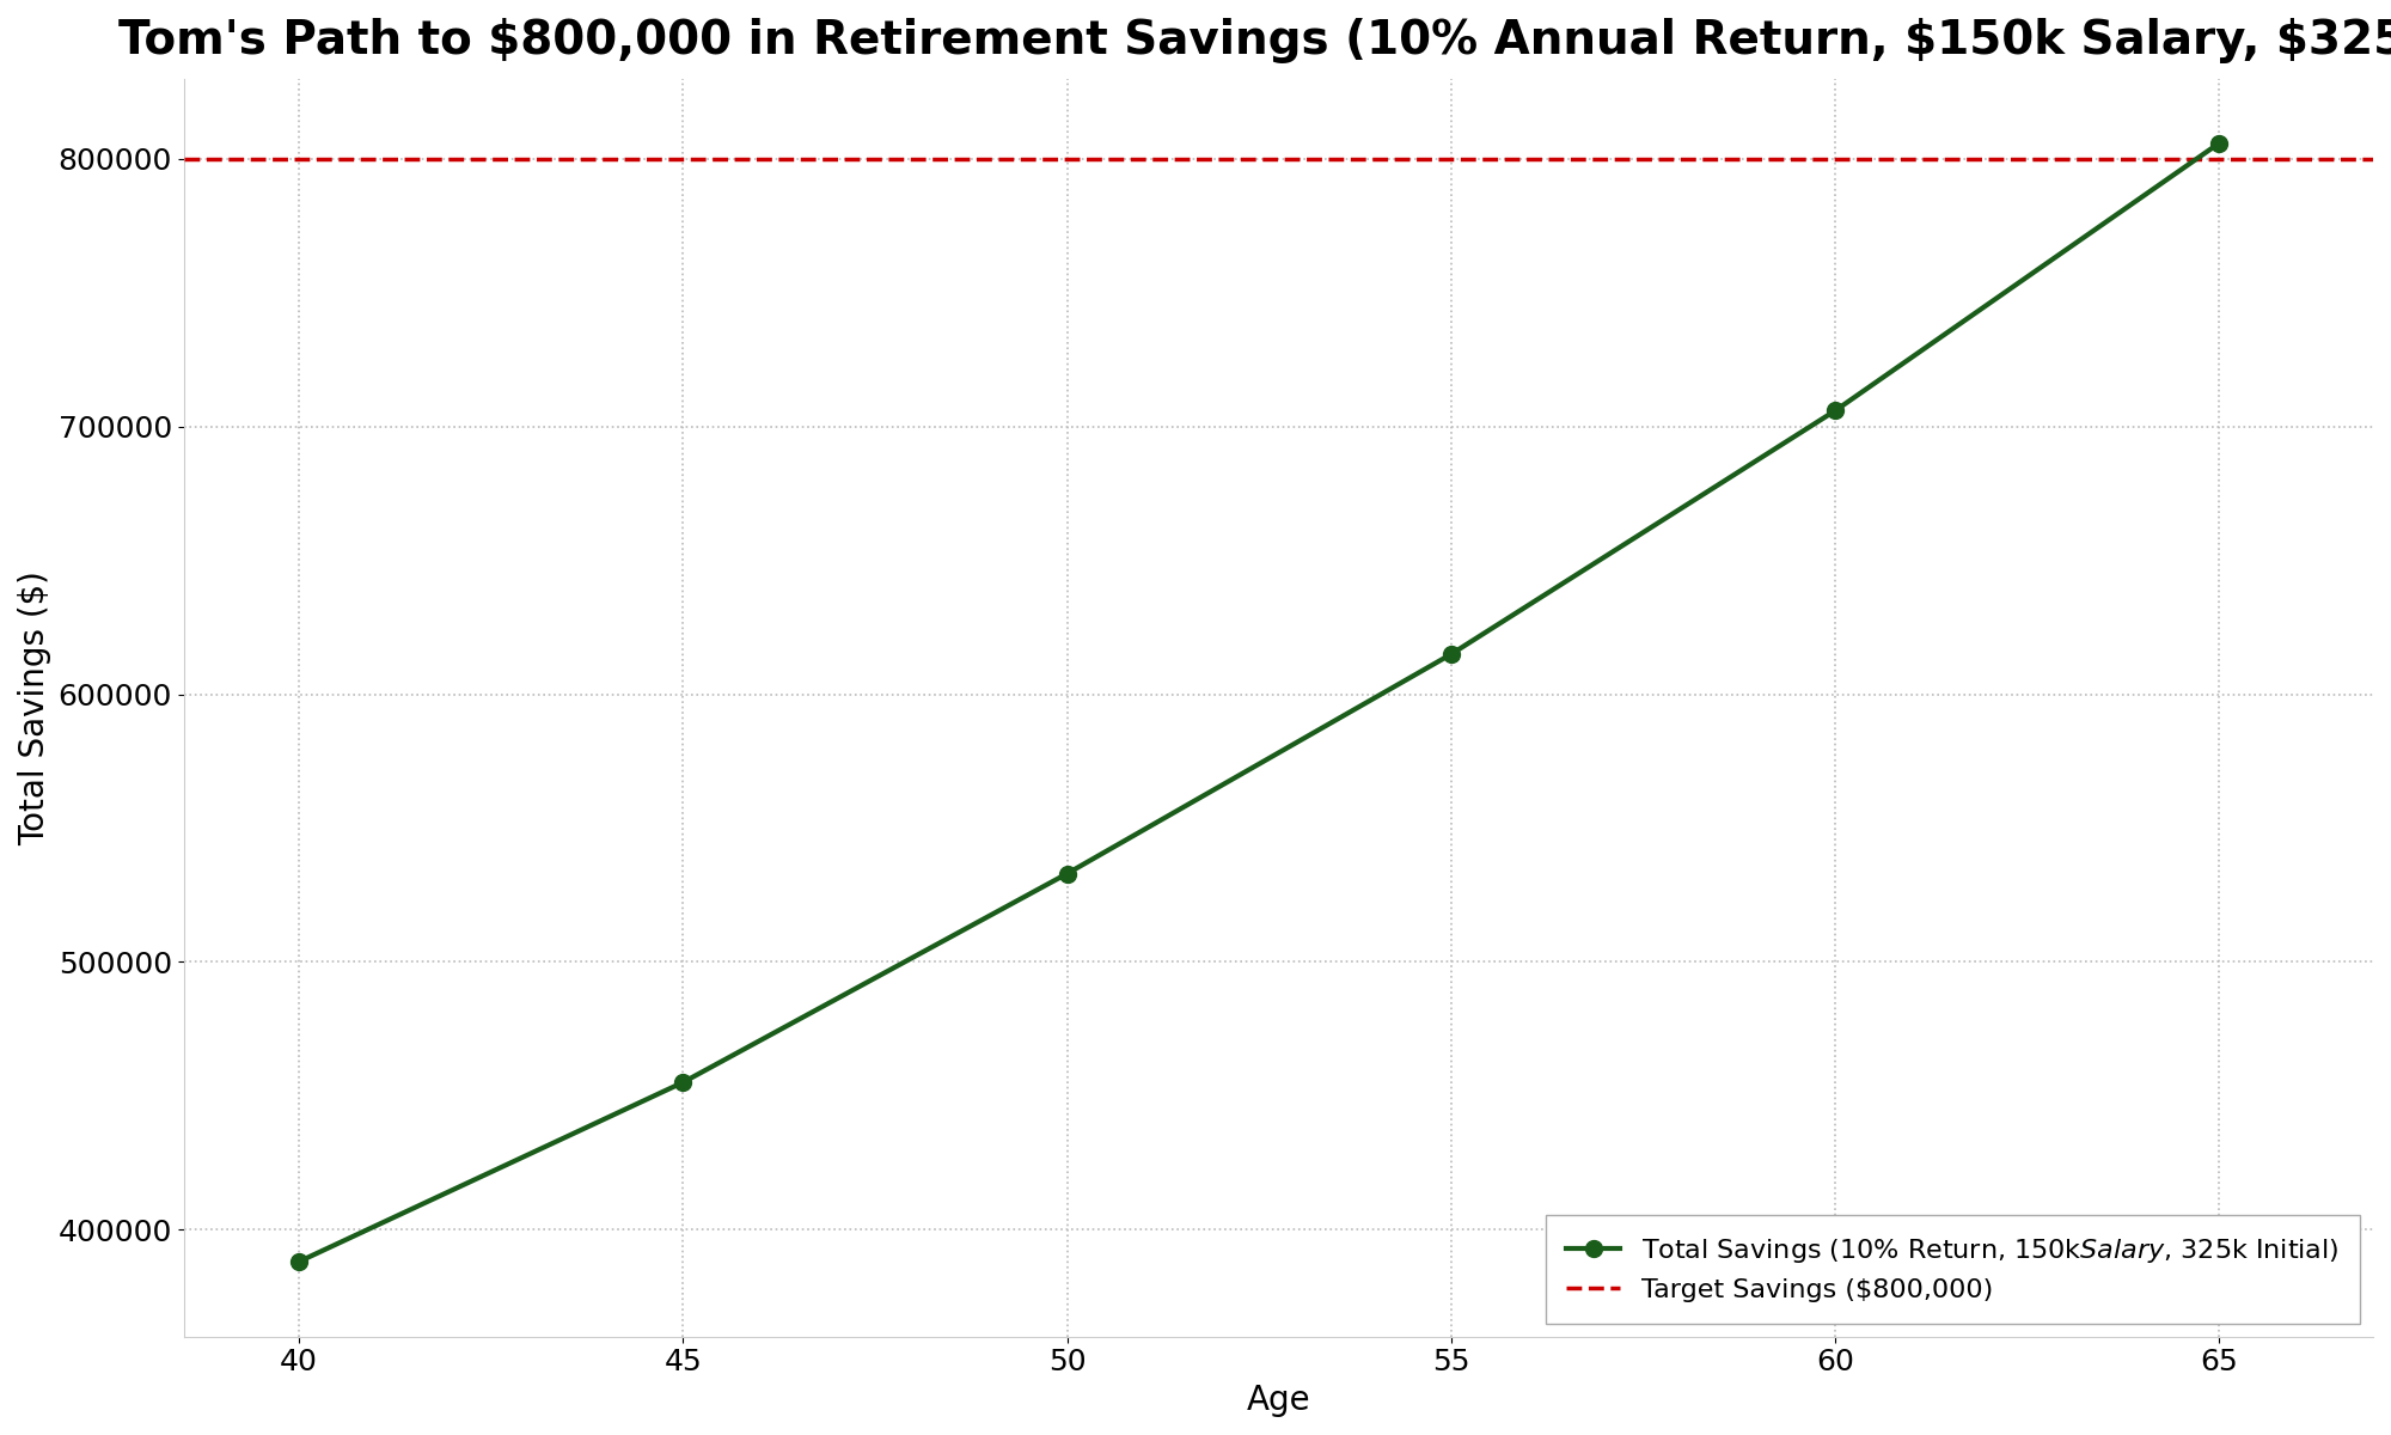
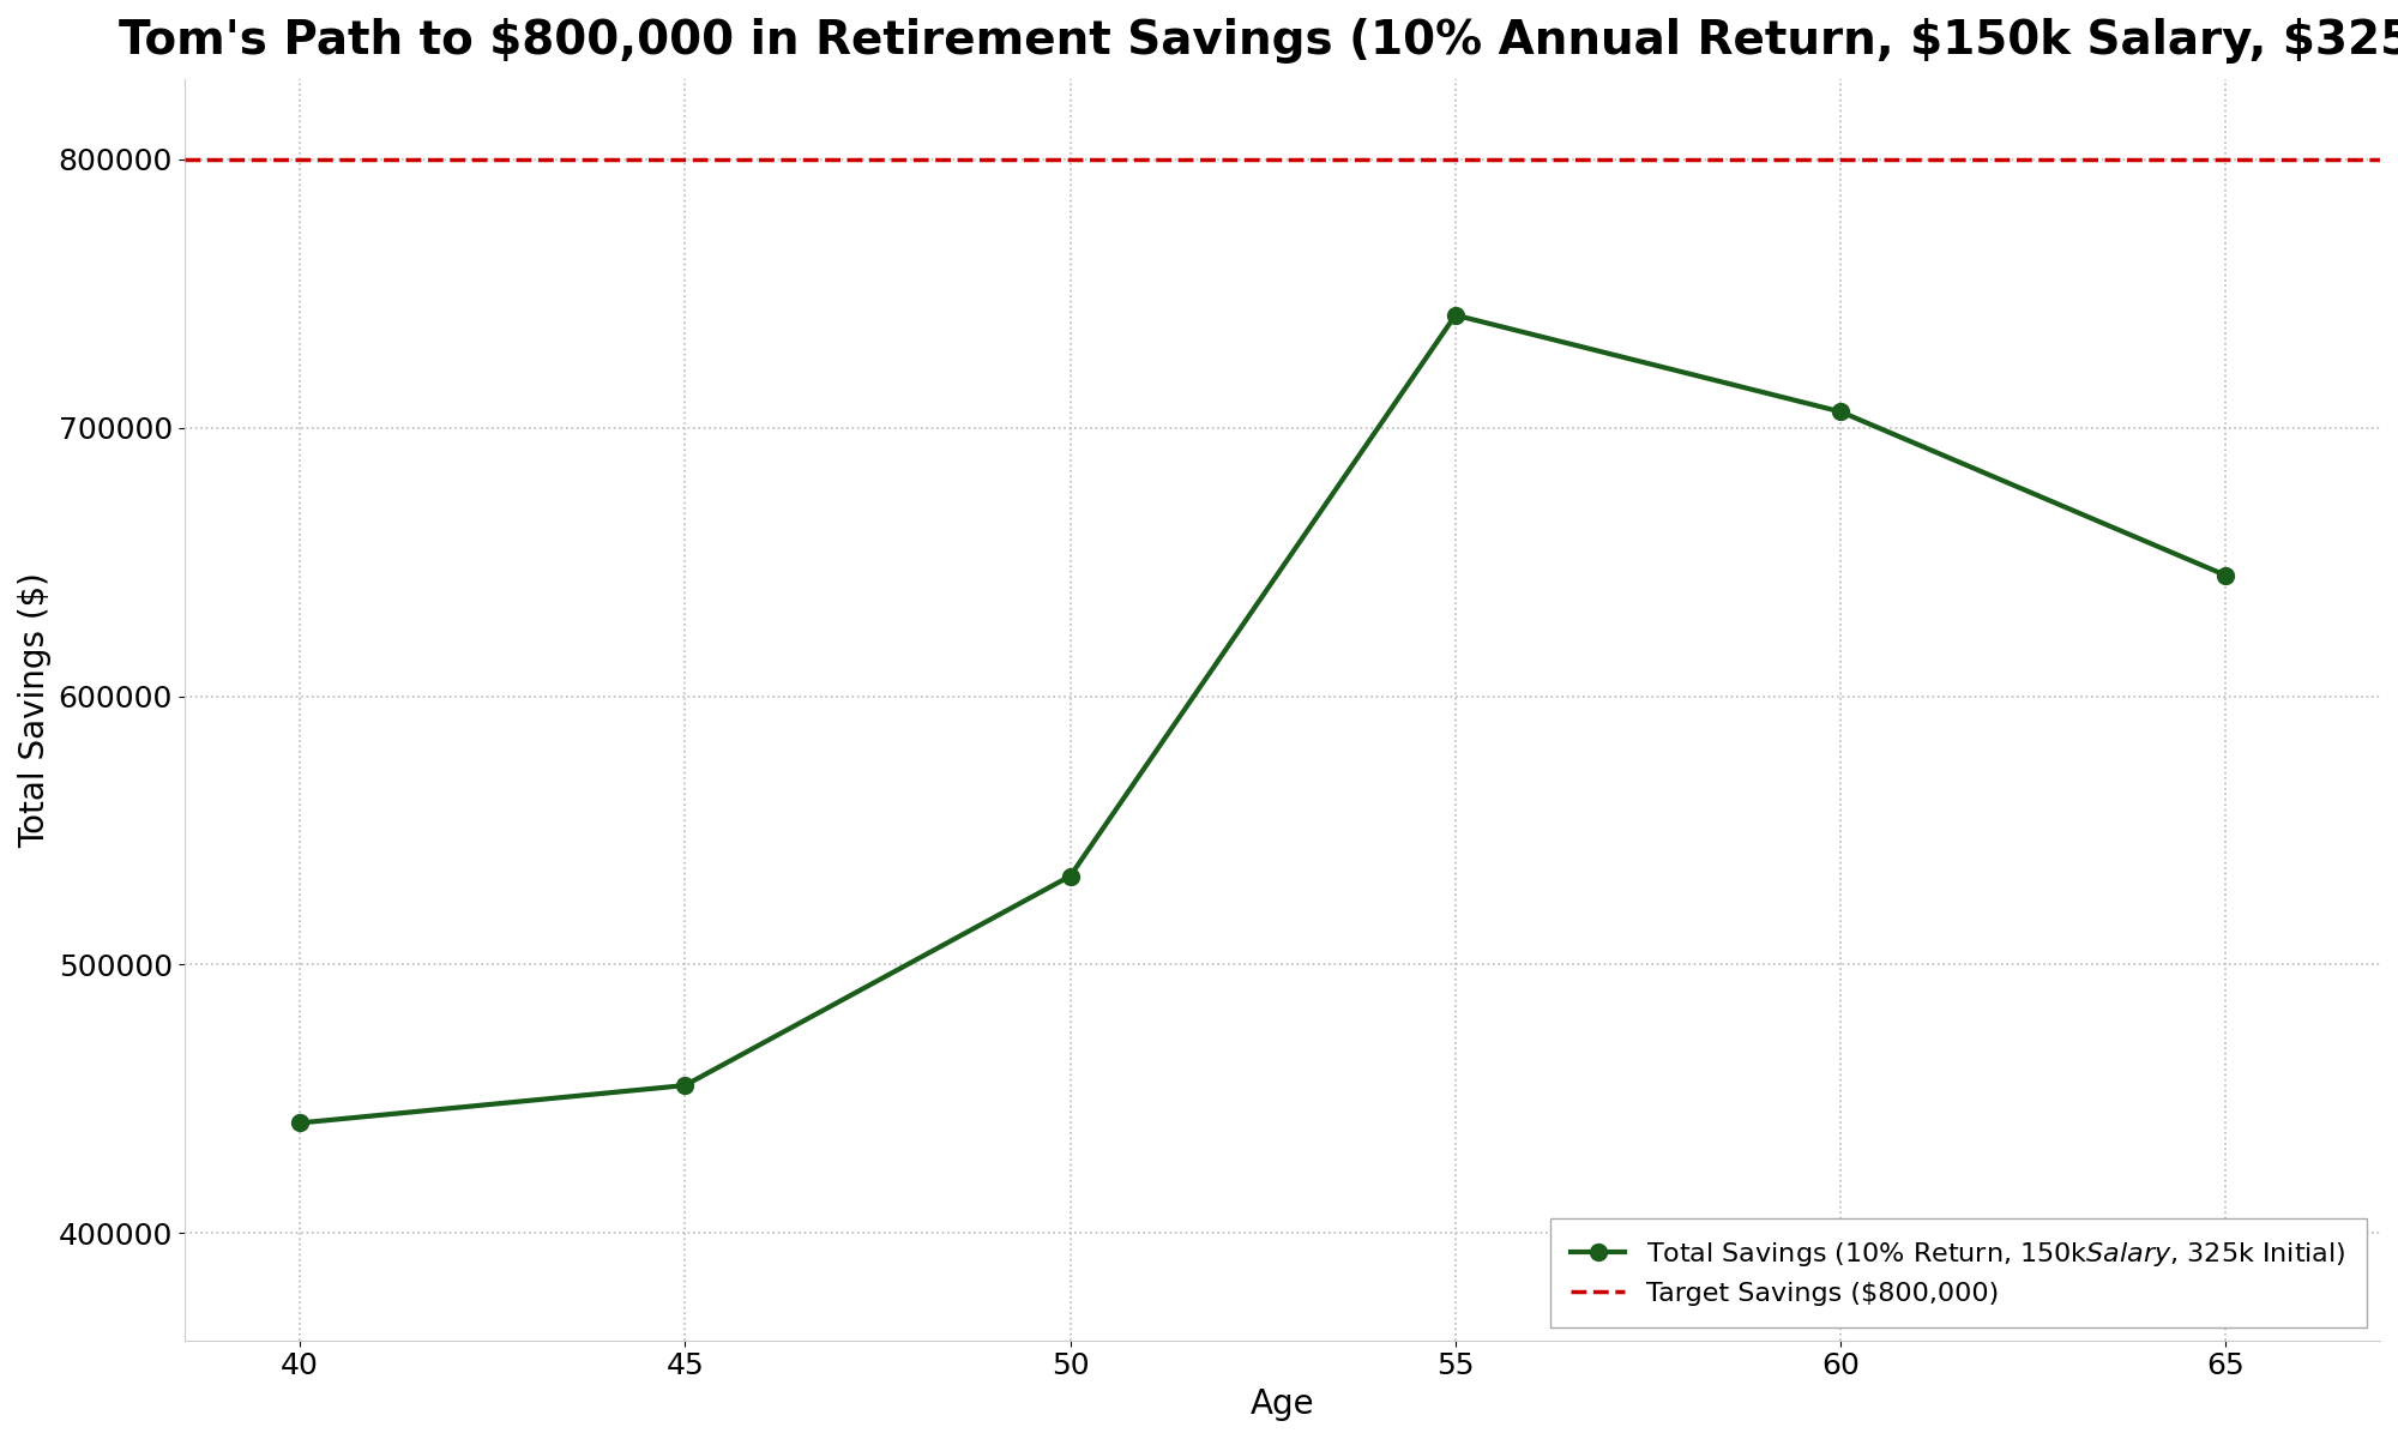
40: 388000 -> 441000
55: 615000 -> 742000
65: 806000 -> 645000
